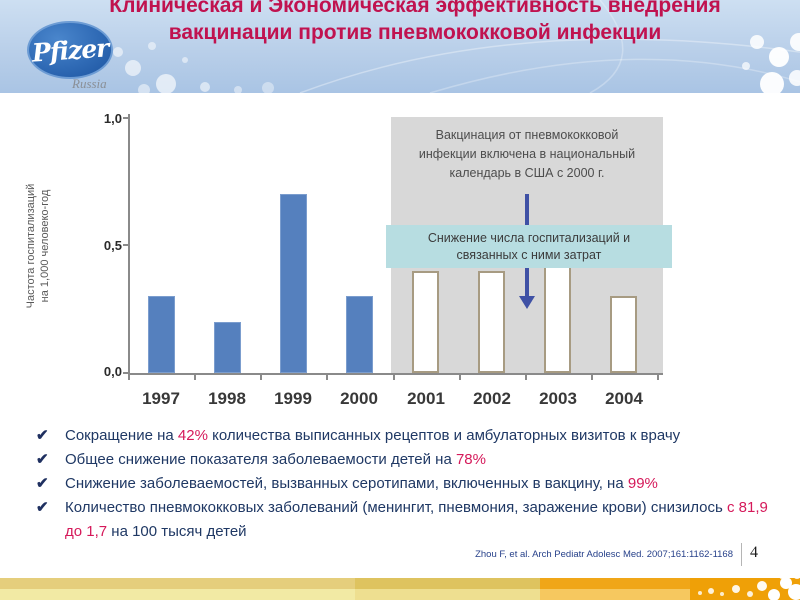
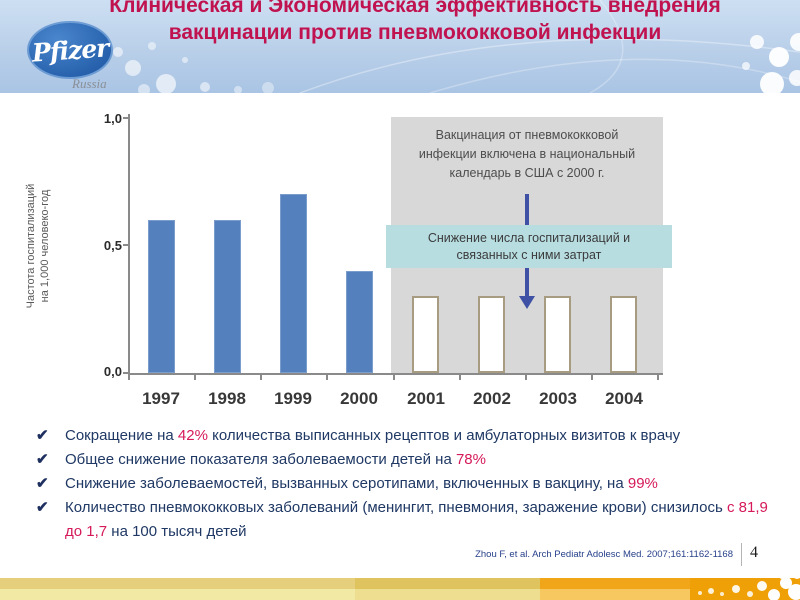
1997: 0,3 -> 0,6
1998: 0,2 -> 0,6
2000: 0,3 -> 0,4
2001: 0,4 -> 0,3
2002: 0,4 -> 0,3
2003: 0,5 -> 0,3
